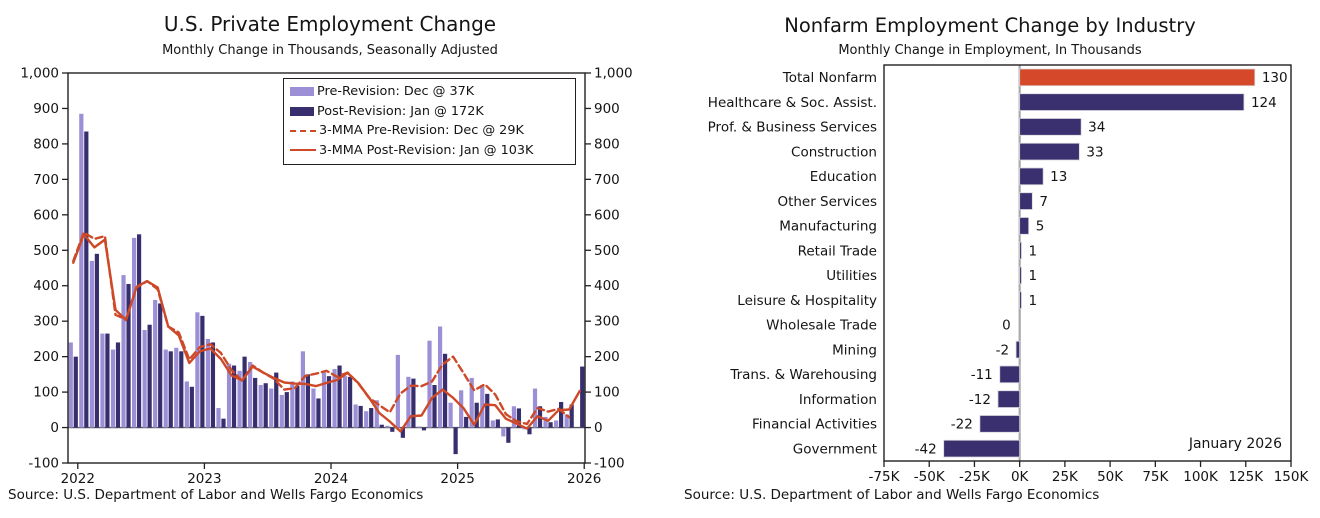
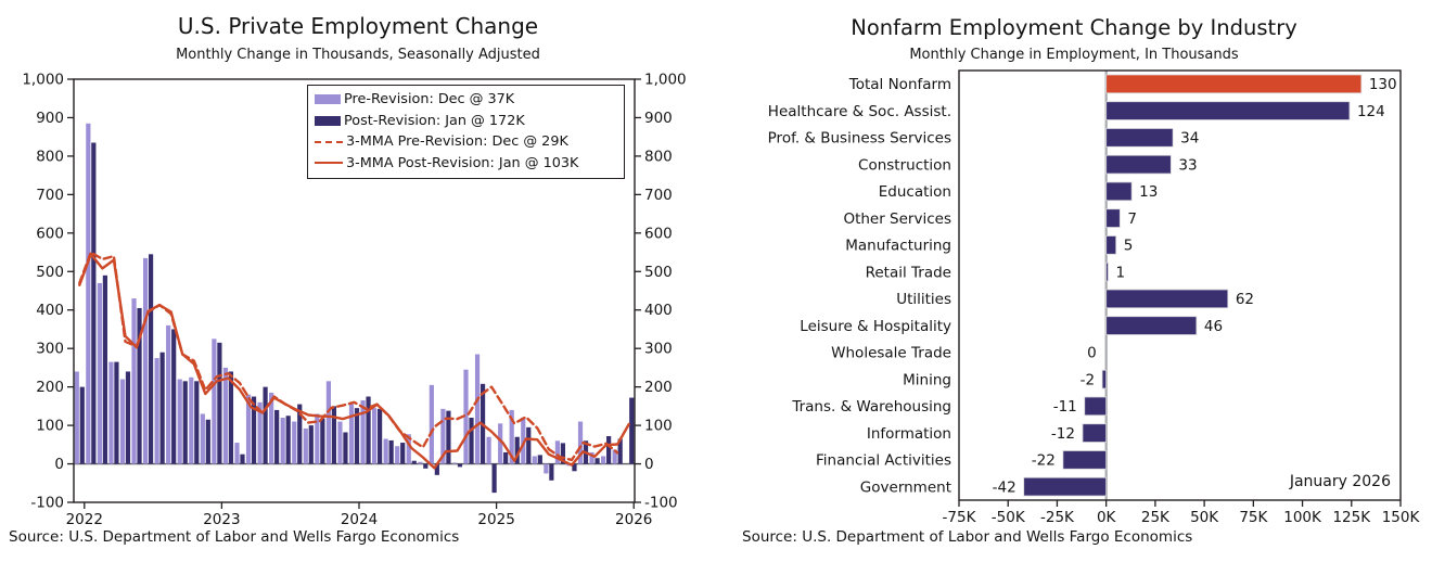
Nonfarm Employment Change by Industry/Utilities: 1 -> 62
Nonfarm Employment Change by Industry/Leisure & Hospitality: 1 -> 46
